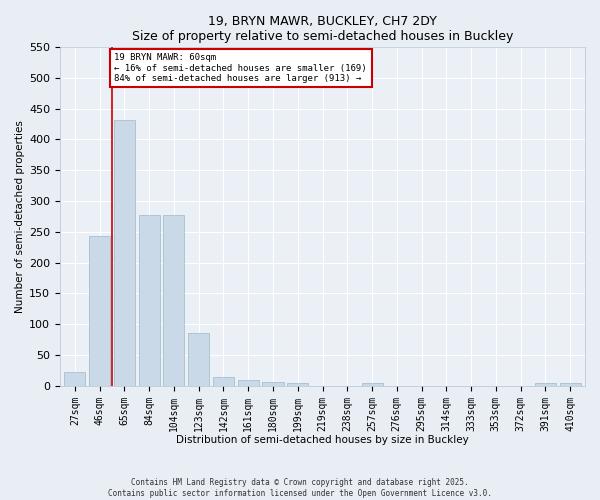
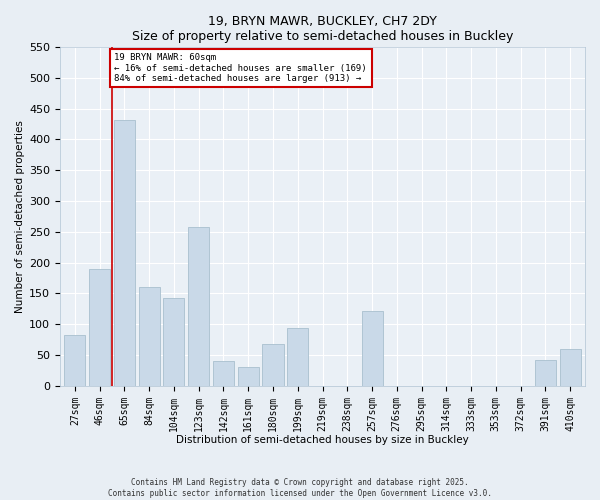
27sqm: 22 -> 82
46sqm: 244 -> 190
84sqm: 278 -> 160
104sqm: 278 -> 142
123sqm: 85 -> 258
142sqm: 14 -> 40
161sqm: 9 -> 30
180sqm: 7 -> 68
199sqm: 4 -> 94
257sqm: 5 -> 122
391sqm: 4 -> 42
410sqm: 4 -> 60
